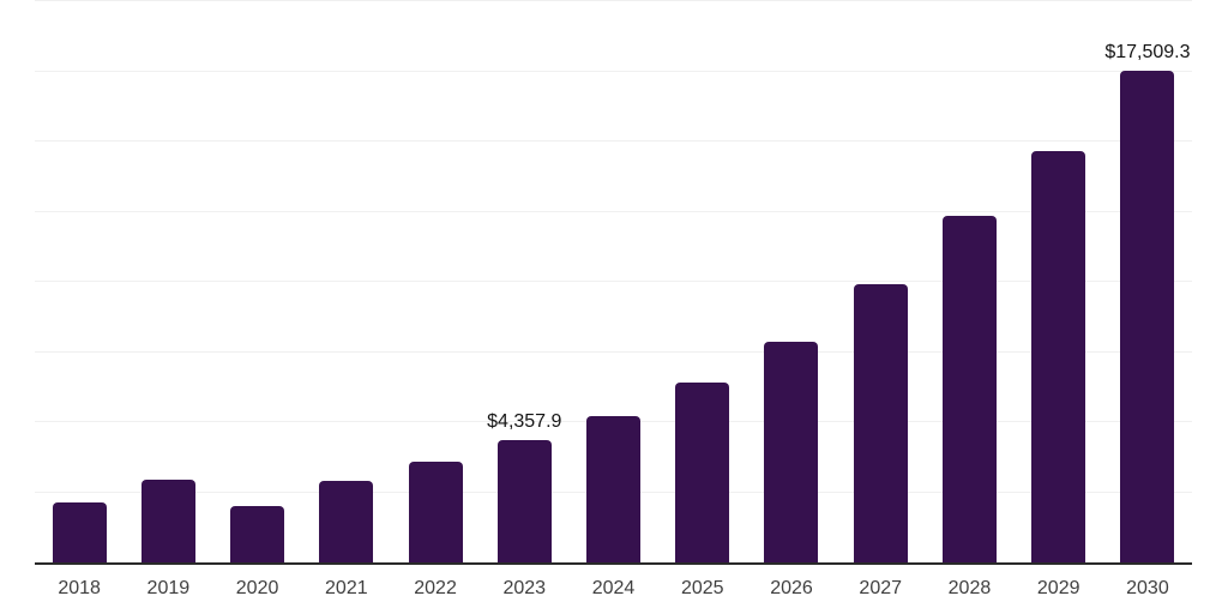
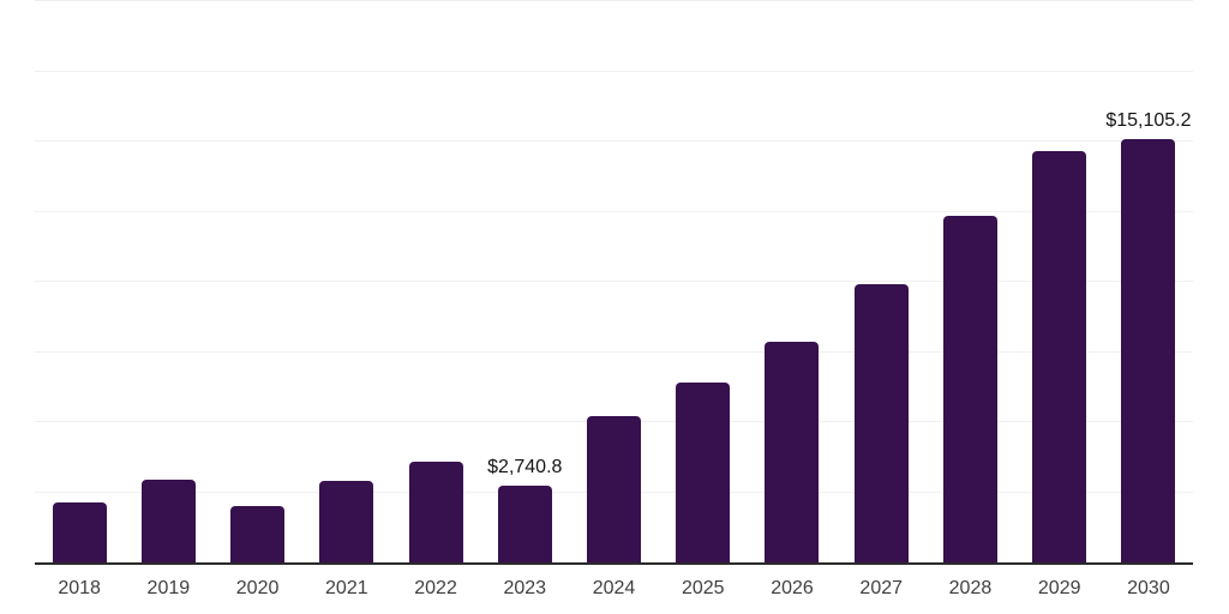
2023: $4,357.9 -> $2,740.8
2030: $17,509.3 -> $15,105.2
